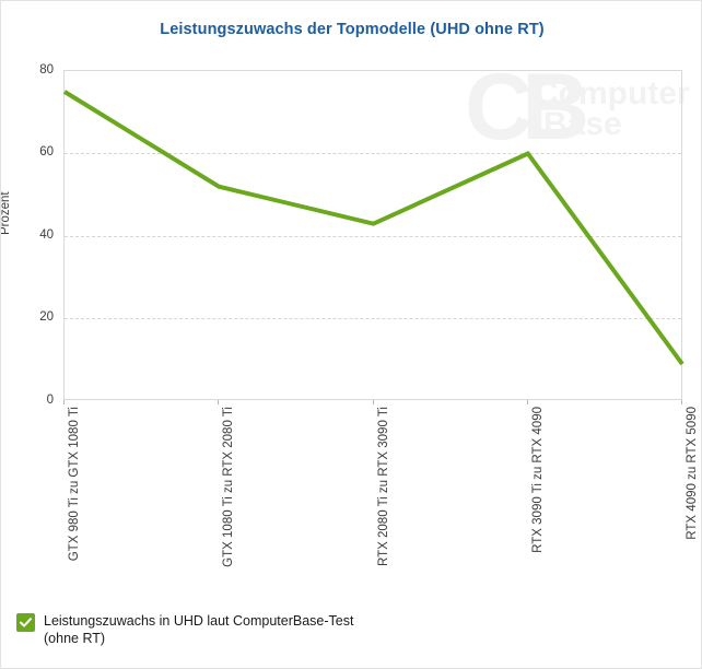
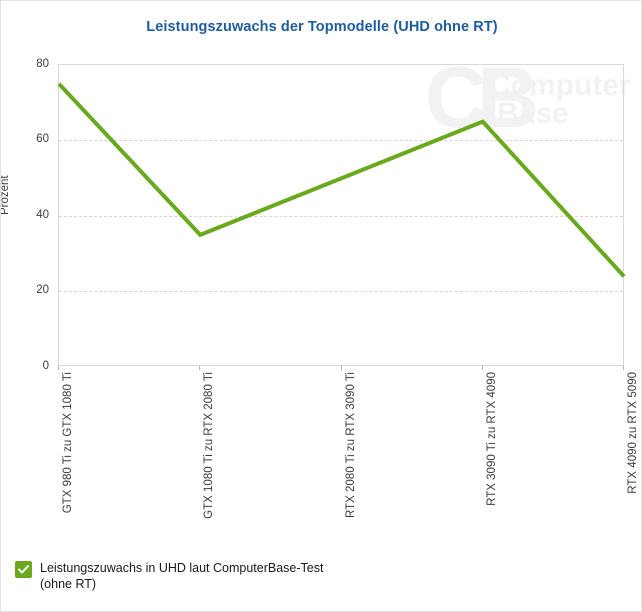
GTX 1080 Ti zu RTX 2080 Ti: 52 -> 35
RTX 2080 Ti zu RTX 3090 Ti: 43 -> 50
RTX 3090 Ti zu RTX 4090: 60 -> 65
RTX 4090 zu RTX 5090: 9 -> 24
